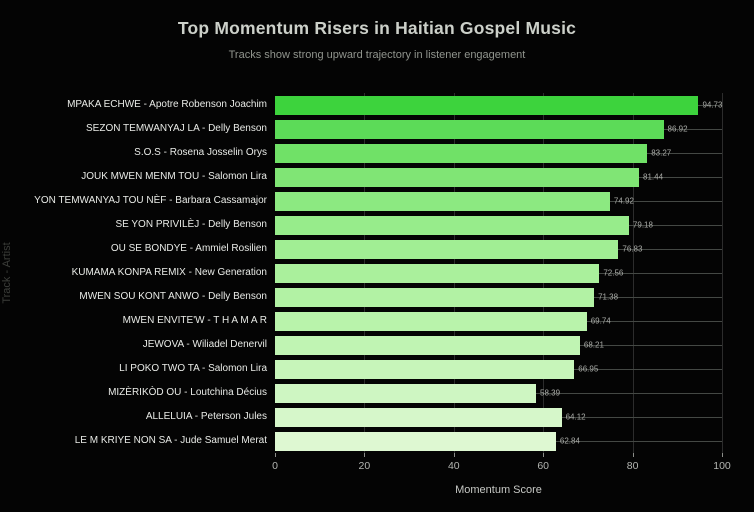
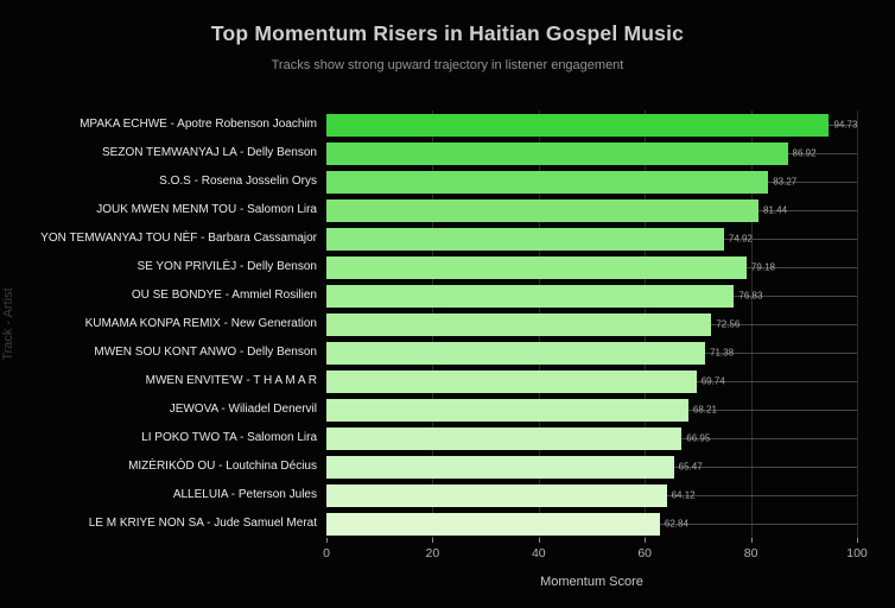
MIZÈRIKÒD OU - Loutchina Décius: 58.39 -> 65.47
